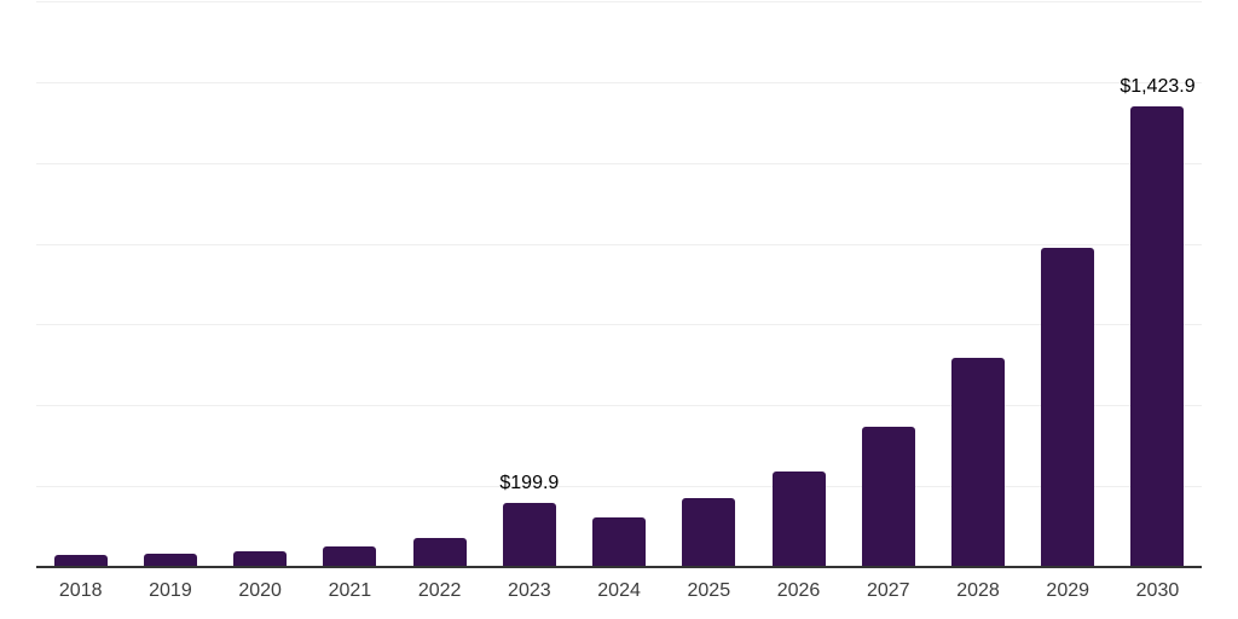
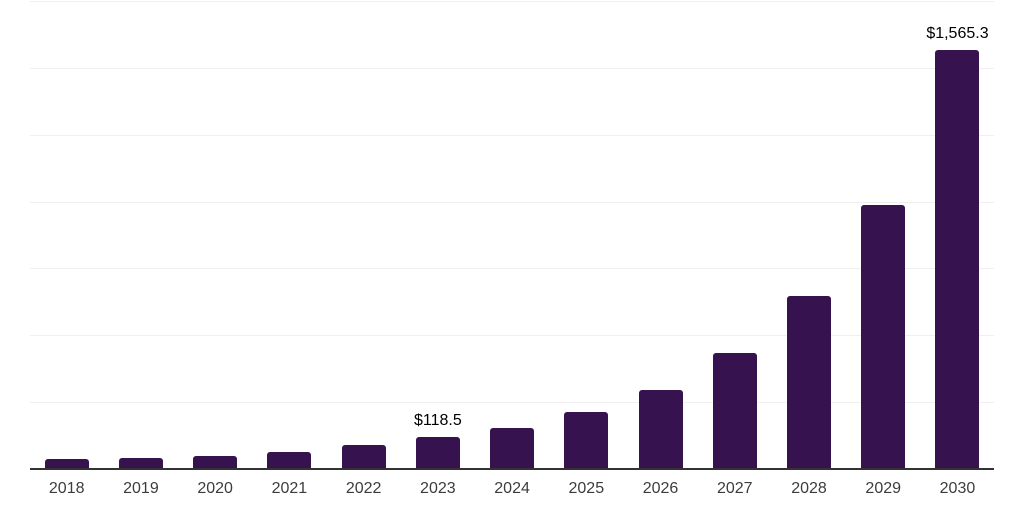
2023: $199.9 -> $118.5
2030: $1,423.9 -> $1,565.3
